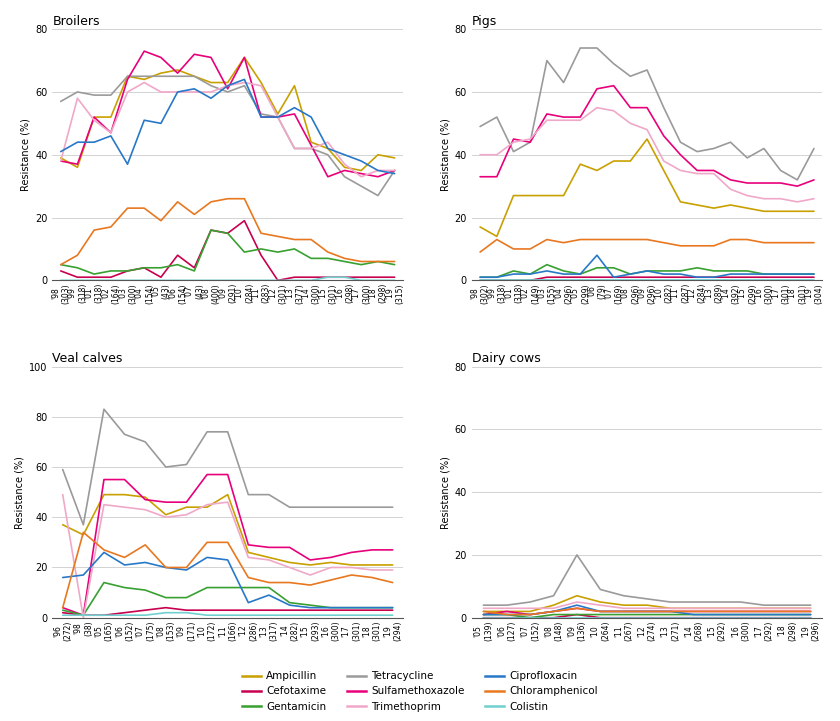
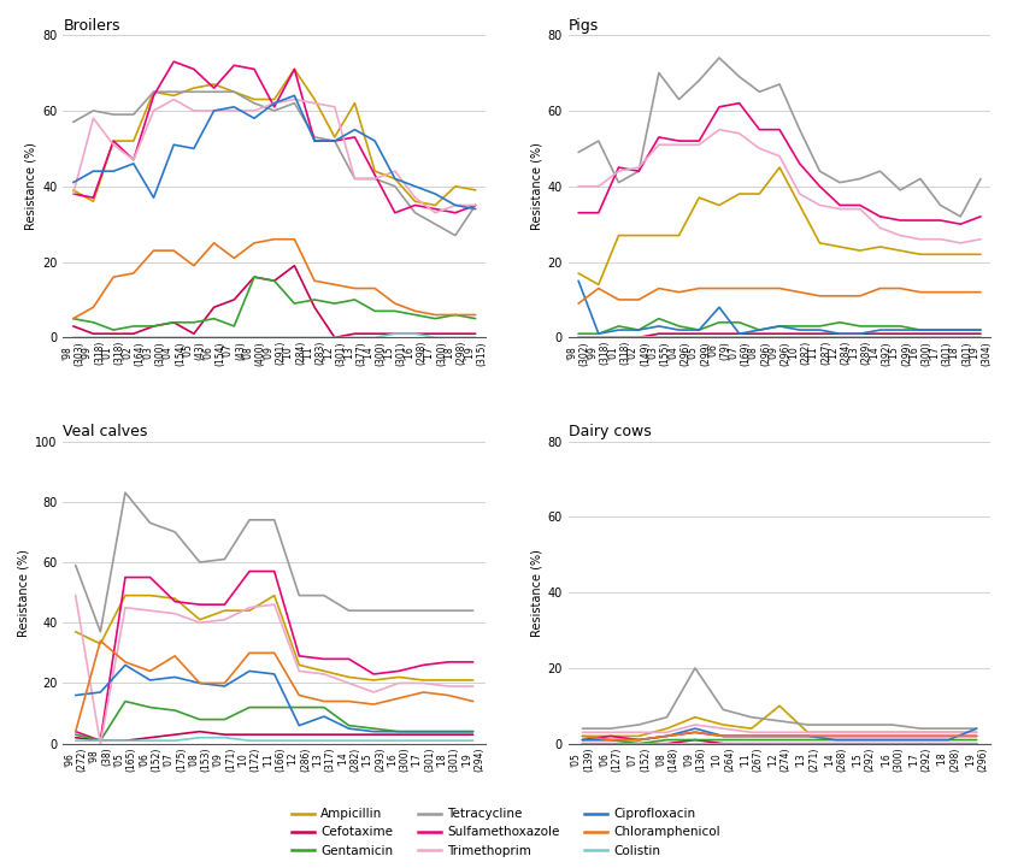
Broilers/Cefotaxime/'07 (43): 4 -> 10
Broilers/Trimethoprim/'12 (301): 52 -> 61
Pigs/Ciprofloxacin/'98 (302): 1 -> 15
Pigs/Tetracycline/'05 (299): 74 -> 68
Dairy cows/Ampicillin/'12 (274): 4 -> 10
Dairy cows/Ciprofloxacin/'19 (296): 1 -> 4
